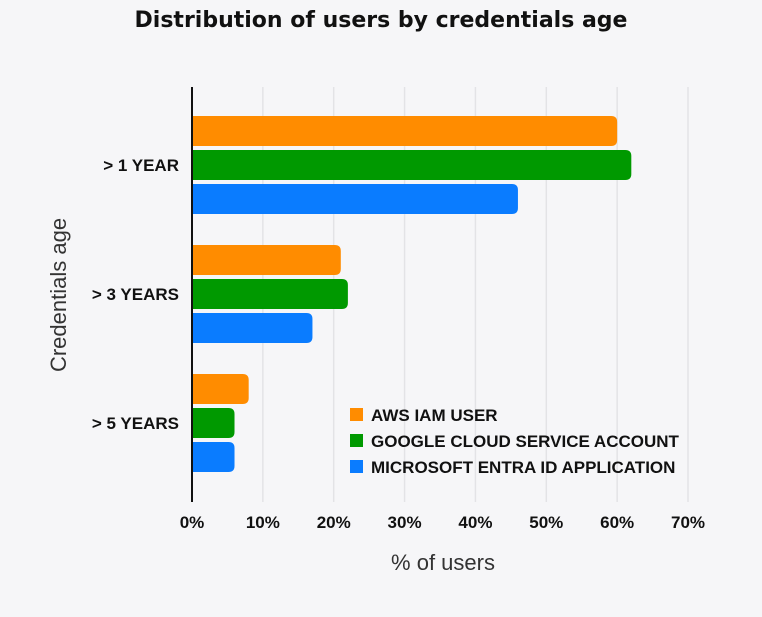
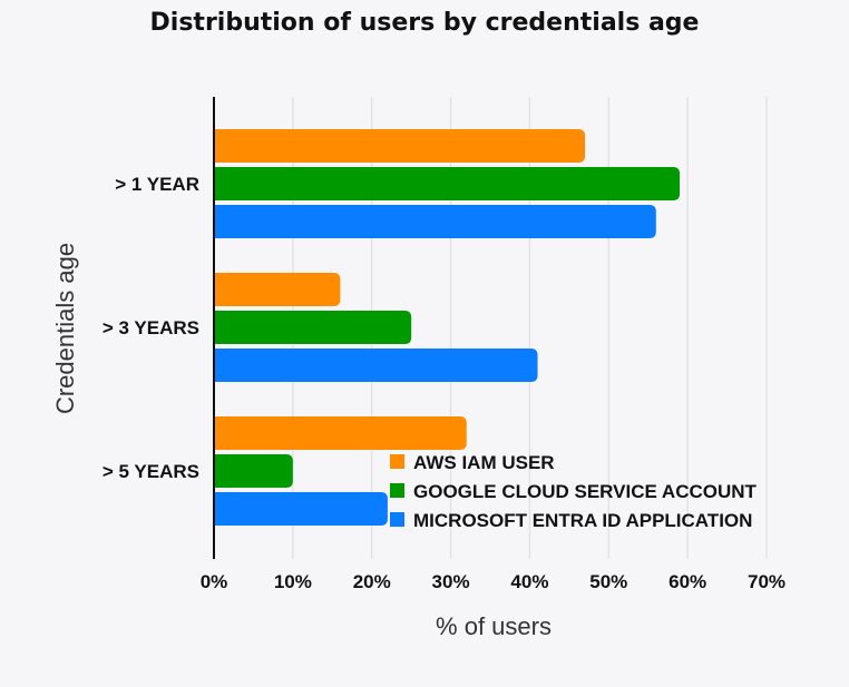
AWS IAM USER/> 1 YEAR: 60% -> 47%
GOOGLE CLOUD SERVICE ACCOUNT/> 1 YEAR: 62% -> 59%
MICROSOFT ENTRA ID APPLICATION/> 1 YEAR: 46% -> 56%
AWS IAM USER/> 3 YEARS: 21% -> 16%
GOOGLE CLOUD SERVICE ACCOUNT/> 3 YEARS: 22% -> 25%
MICROSOFT ENTRA ID APPLICATION/> 3 YEARS: 17% -> 41%
AWS IAM USER/> 5 YEARS: 8% -> 32%
GOOGLE CLOUD SERVICE ACCOUNT/> 5 YEARS: 6% -> 10%
MICROSOFT ENTRA ID APPLICATION/> 5 YEARS: 6% -> 22%
